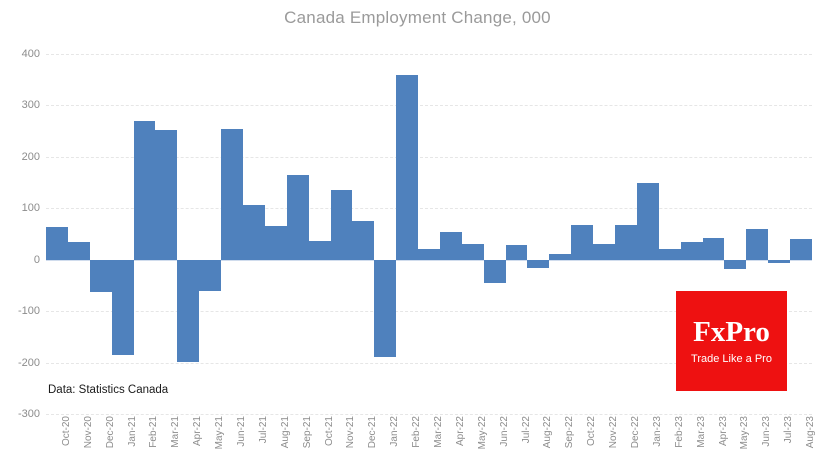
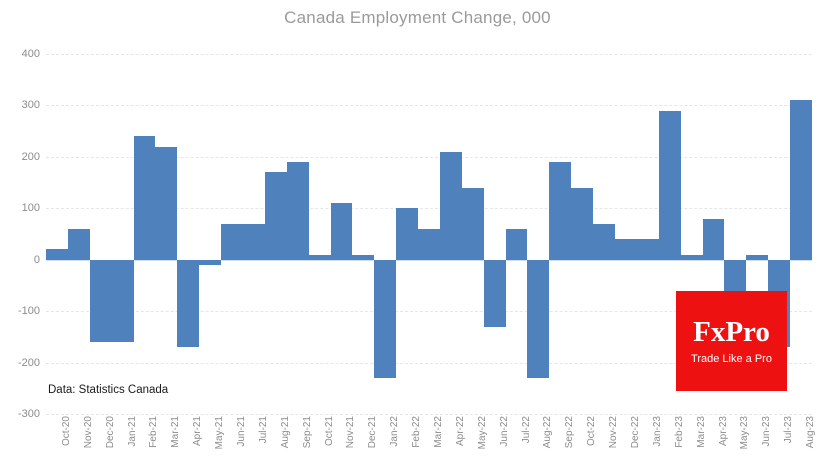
Oct-20: 60 -> 20
Nov-20: 40 -> 60
Dec-20: -60 -> -160
Jan-21: -190 -> -160
Feb-21: 270 -> 240
Mar-21: 250 -> 220
Apr-21: -200 -> -170
May-21: -60 -> -10
Jun-21: 250 -> 70
Jul-21: 110 -> 70
Aug-21: 70 -> 170
Sep-21: 160 -> 190
Oct-21: 40 -> 10
Nov-21: 140 -> 110
Dec-21: 80 -> 10
Jan-22: -190 -> -230
Feb-22: 360 -> 100
Mar-22: 20 -> 60
Apr-22: 50 -> 210
May-22: 30 -> 140
Jun-22: -40 -> -130
Jul-22: 30 -> 60
Aug-22: -20 -> -230
Sep-22: 10 -> 190
Oct-22: 70 -> 140
Nov-22: 30 -> 70
Dec-22: 70 -> 40
Jan-23: 150 -> 40
Feb-23: 20 -> 290
Mar-23: 40 -> 10
Apr-23: 40 -> 80
May-23: -20 -> -140
Jun-23: 60 -> 10
Jul-23: -10 -> -170
Aug-23: 40 -> 310
